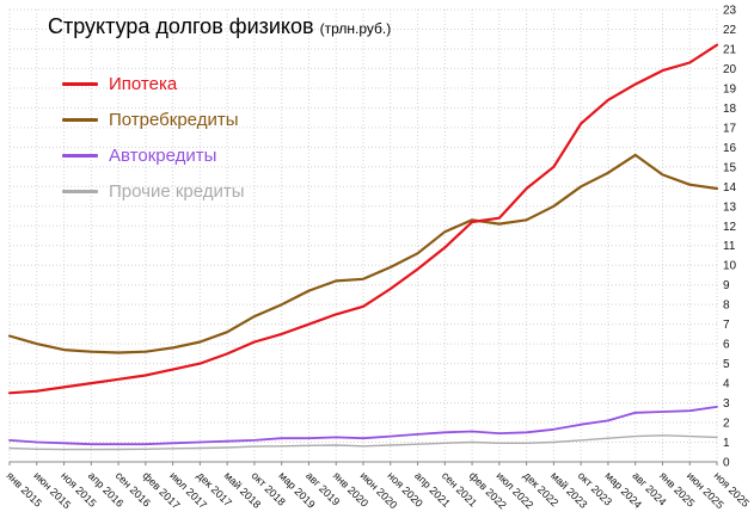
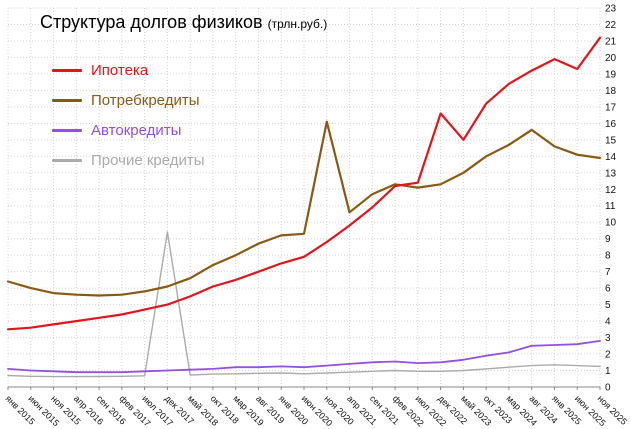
Прочие кредиты/дек 2017: 0.7 -> 9.4
Потребкредиты/ноя 2020: 9.9 -> 16.1
Ипотека/дек 2022: 13.9 -> 16.6
Ипотека/июн 2025: 20.3 -> 19.3
